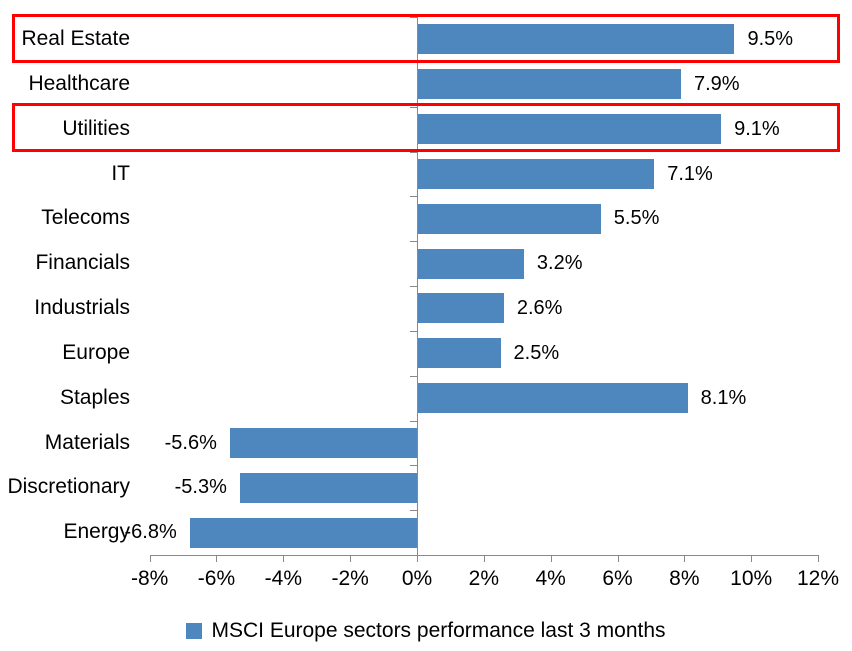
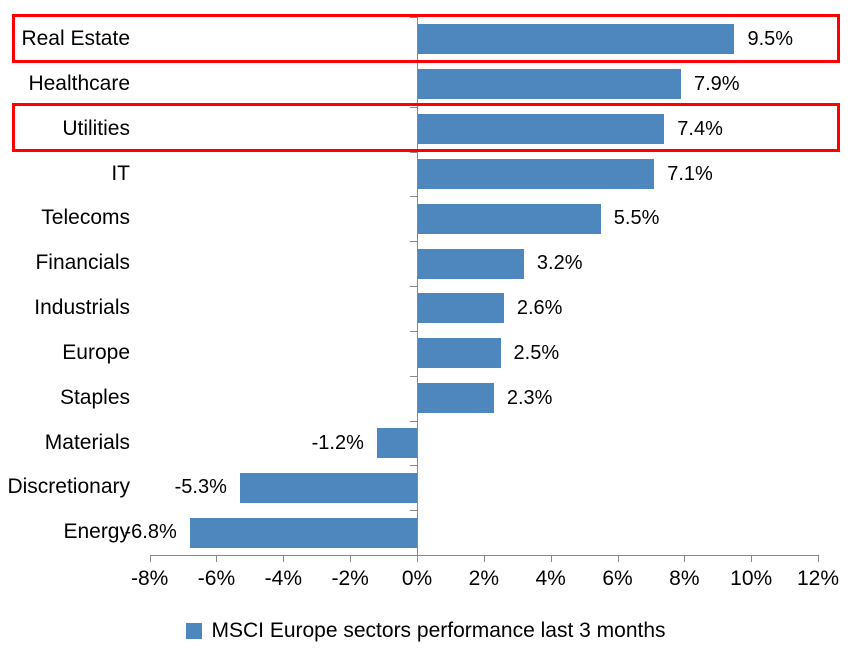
Utilities: 9.1% -> 7.4%
Staples: 8.1% -> 2.3%
Materials: -5.6% -> -1.2%
